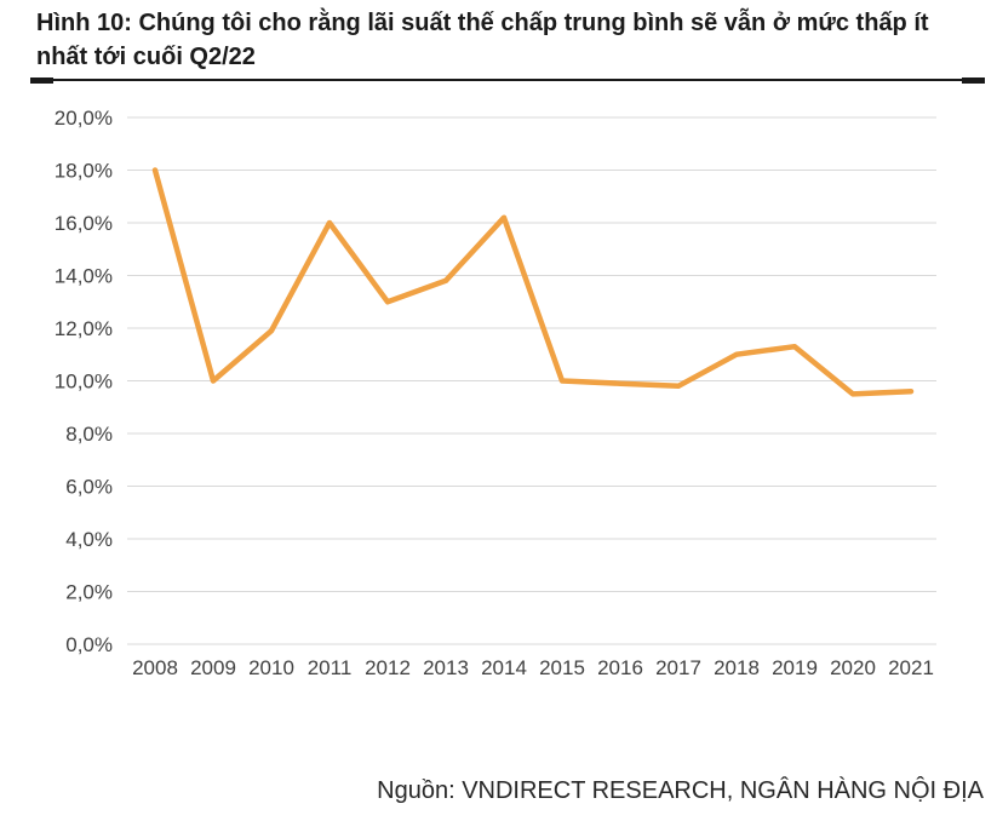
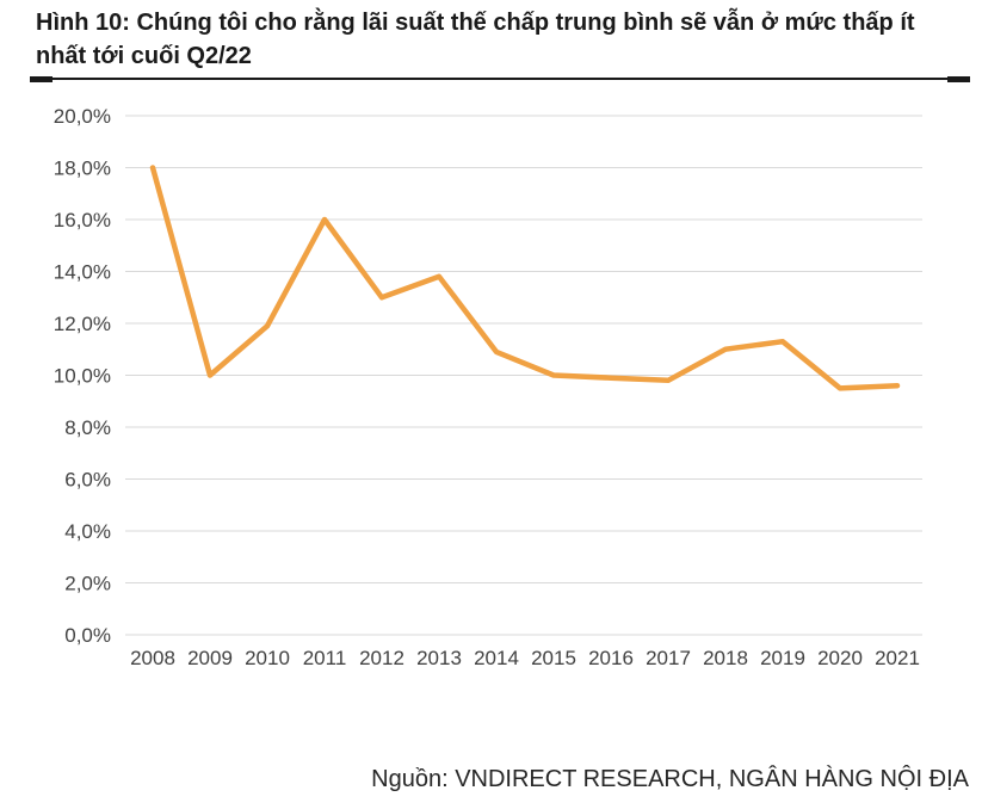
2014: 16,2% -> 10,9%
